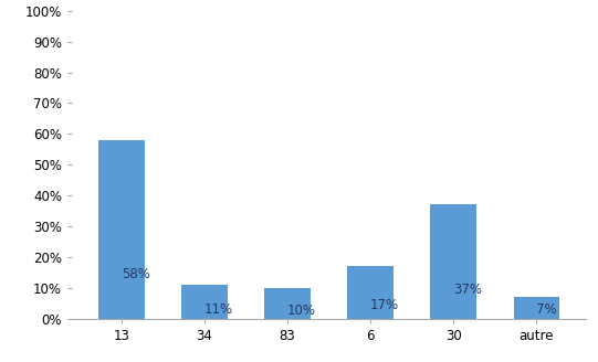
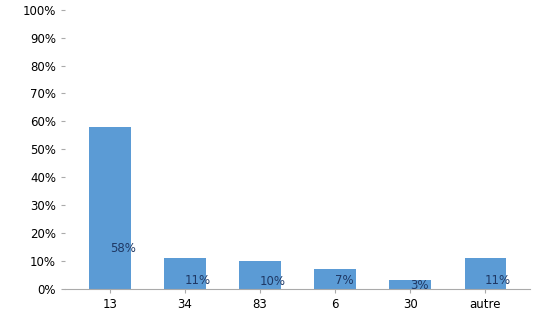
6: 17% -> 7%
30: 37% -> 3%
autre: 7% -> 11%
